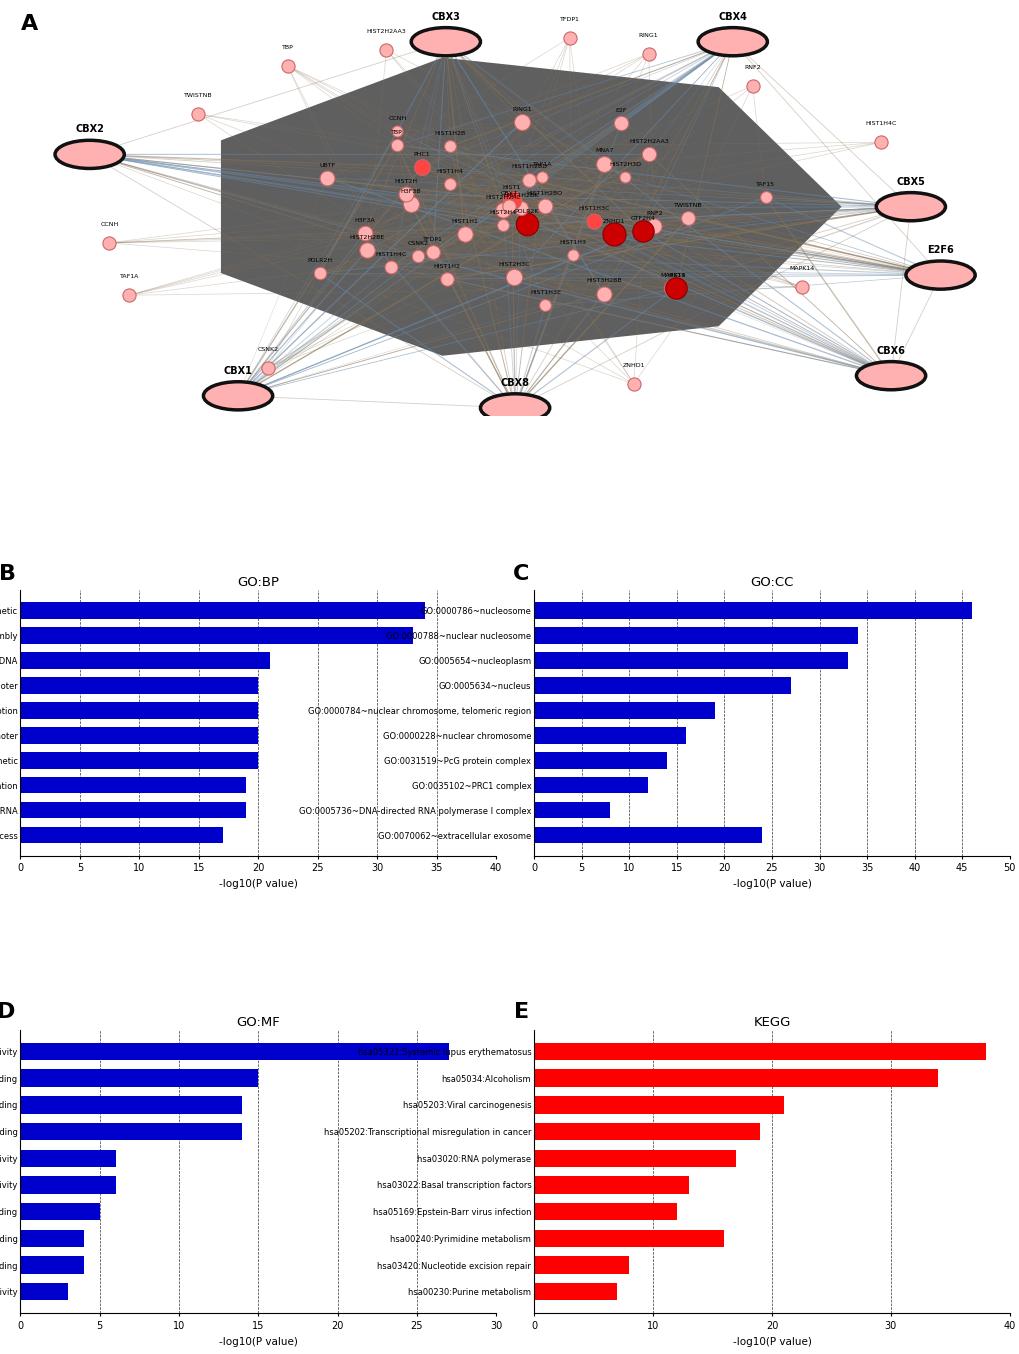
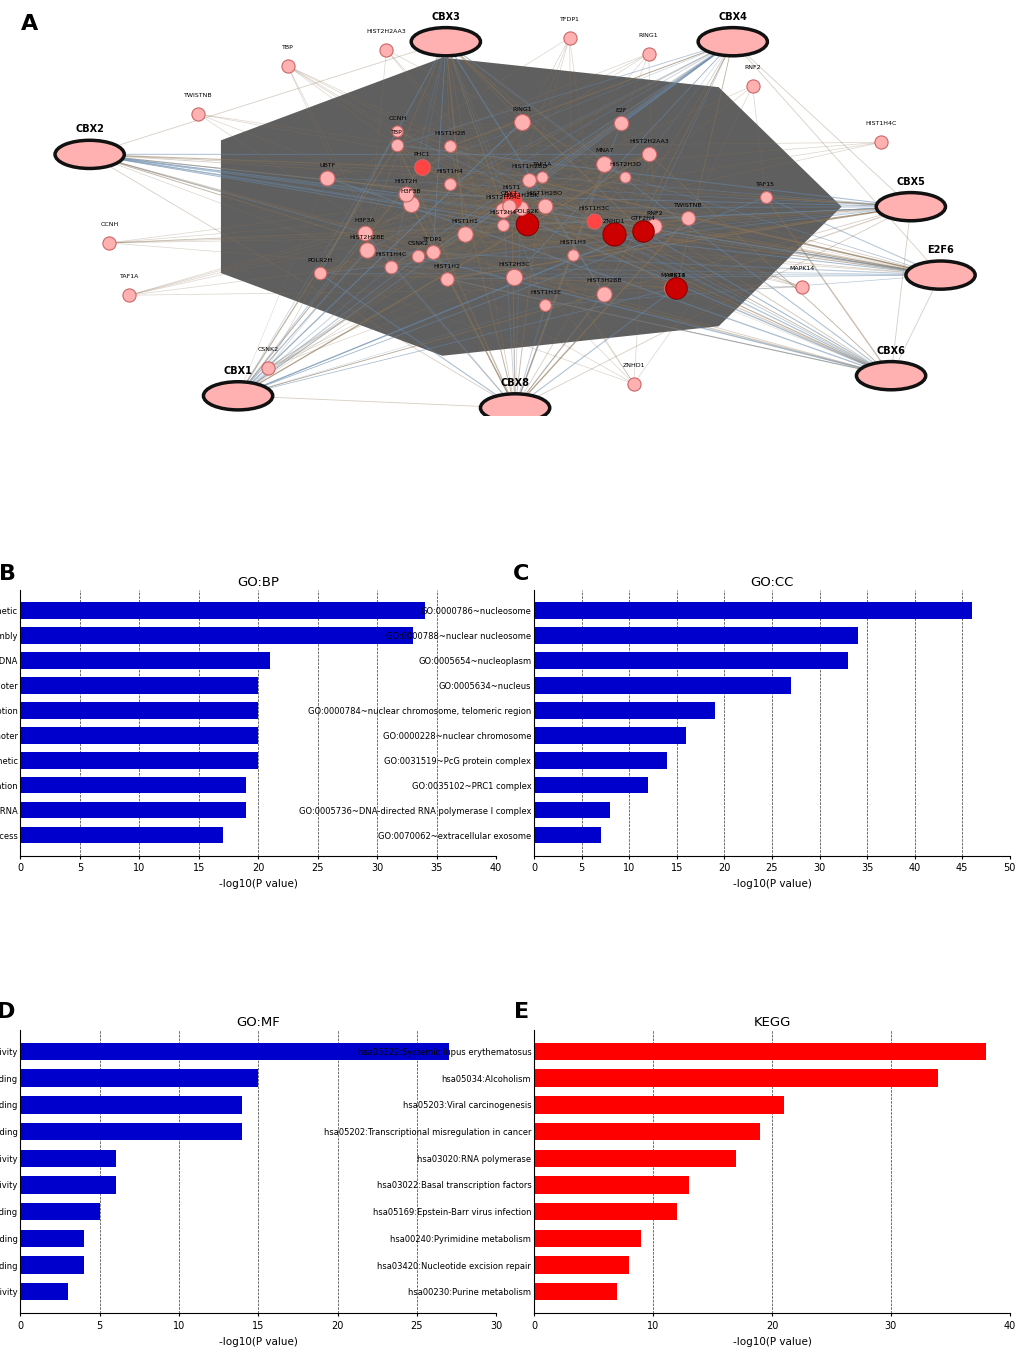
GO:CC/GO:0070062~extracellular exosome: 24 -> 7
KEGG/hsa00240:Pyrimidine metabolism: 16 -> 9
